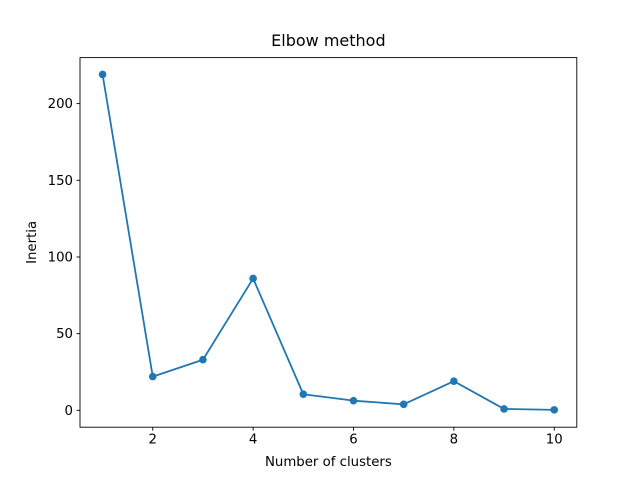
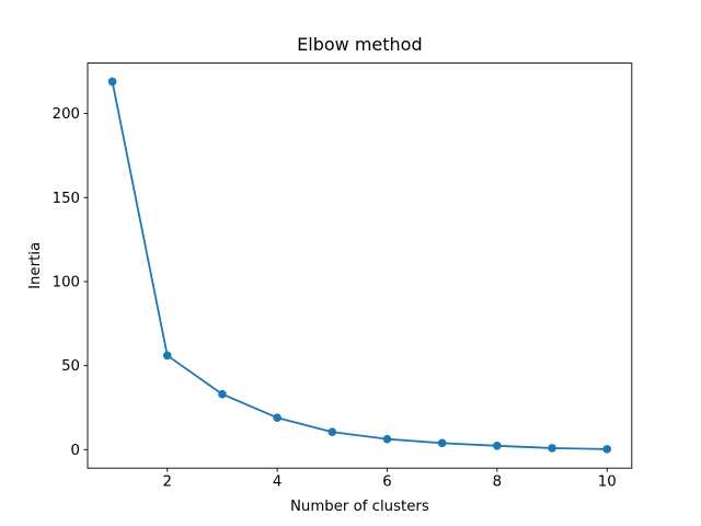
2: 22 -> 56
4: 86 -> 19
8: 19 -> 2
